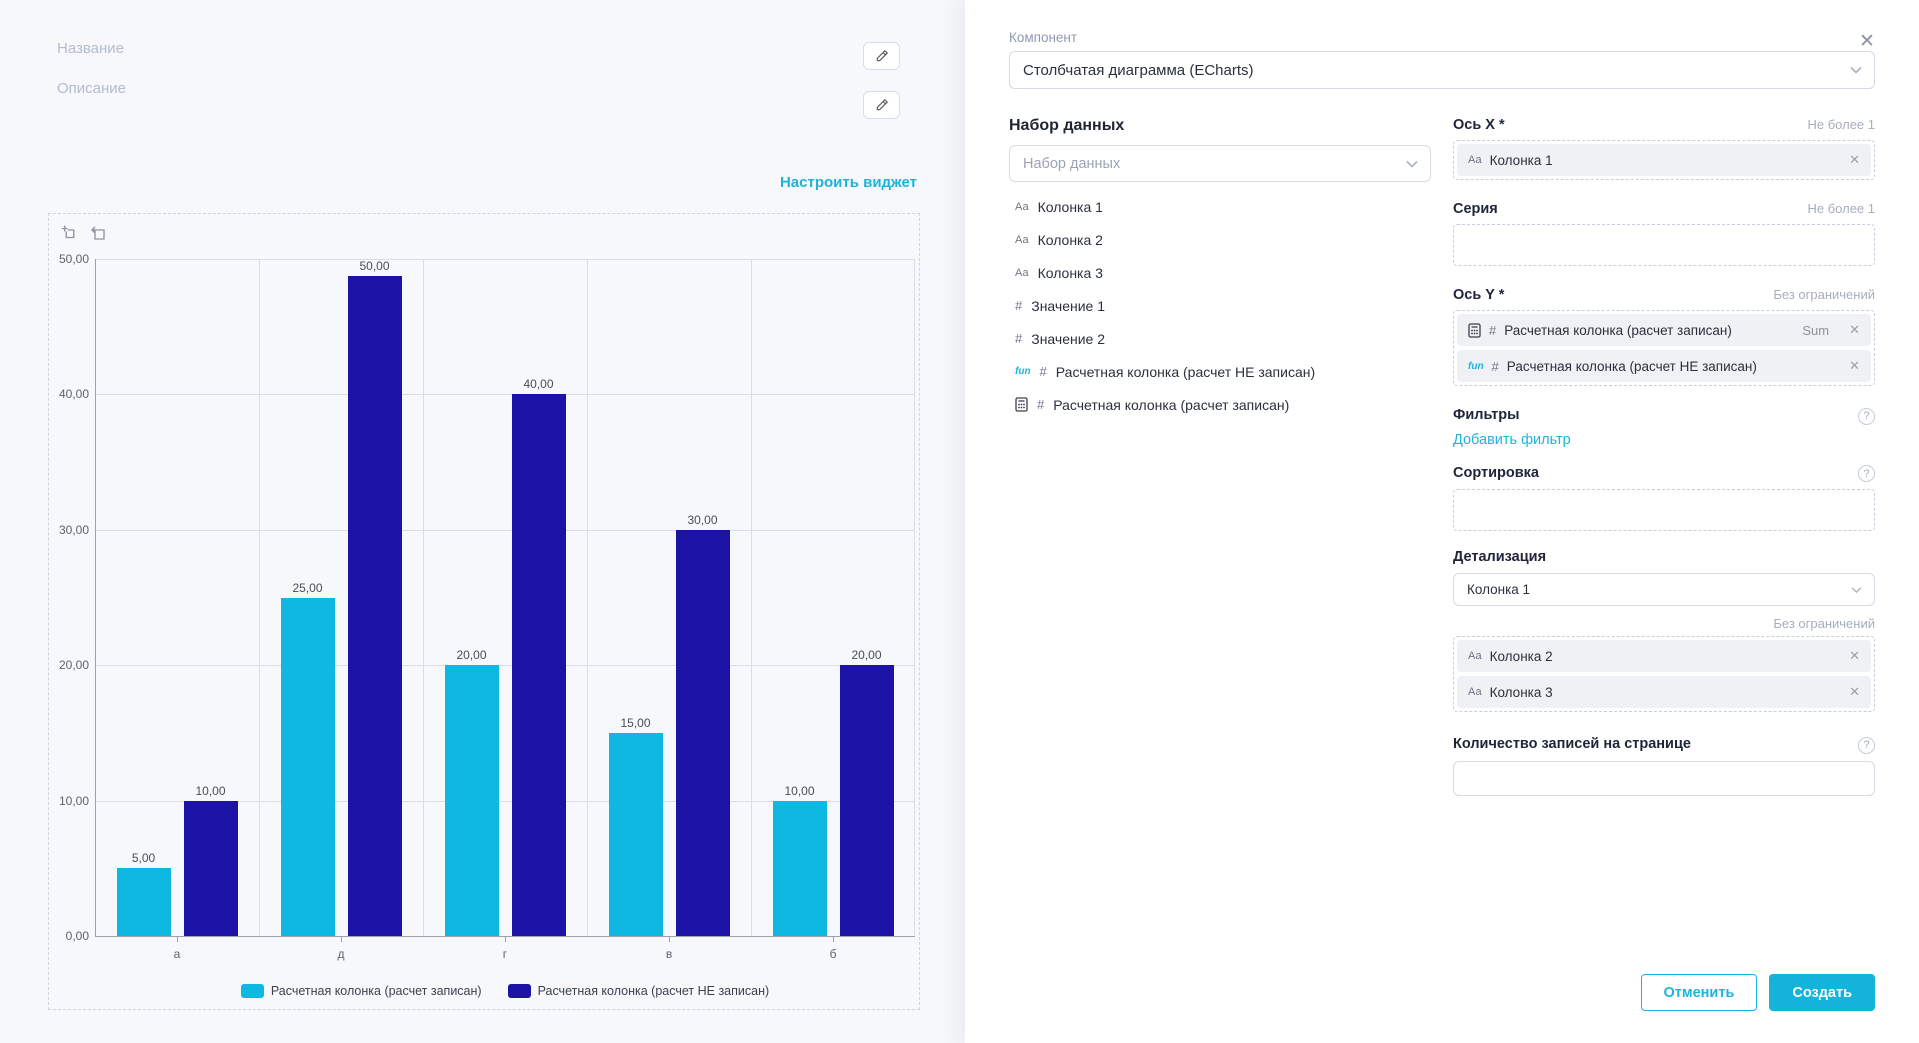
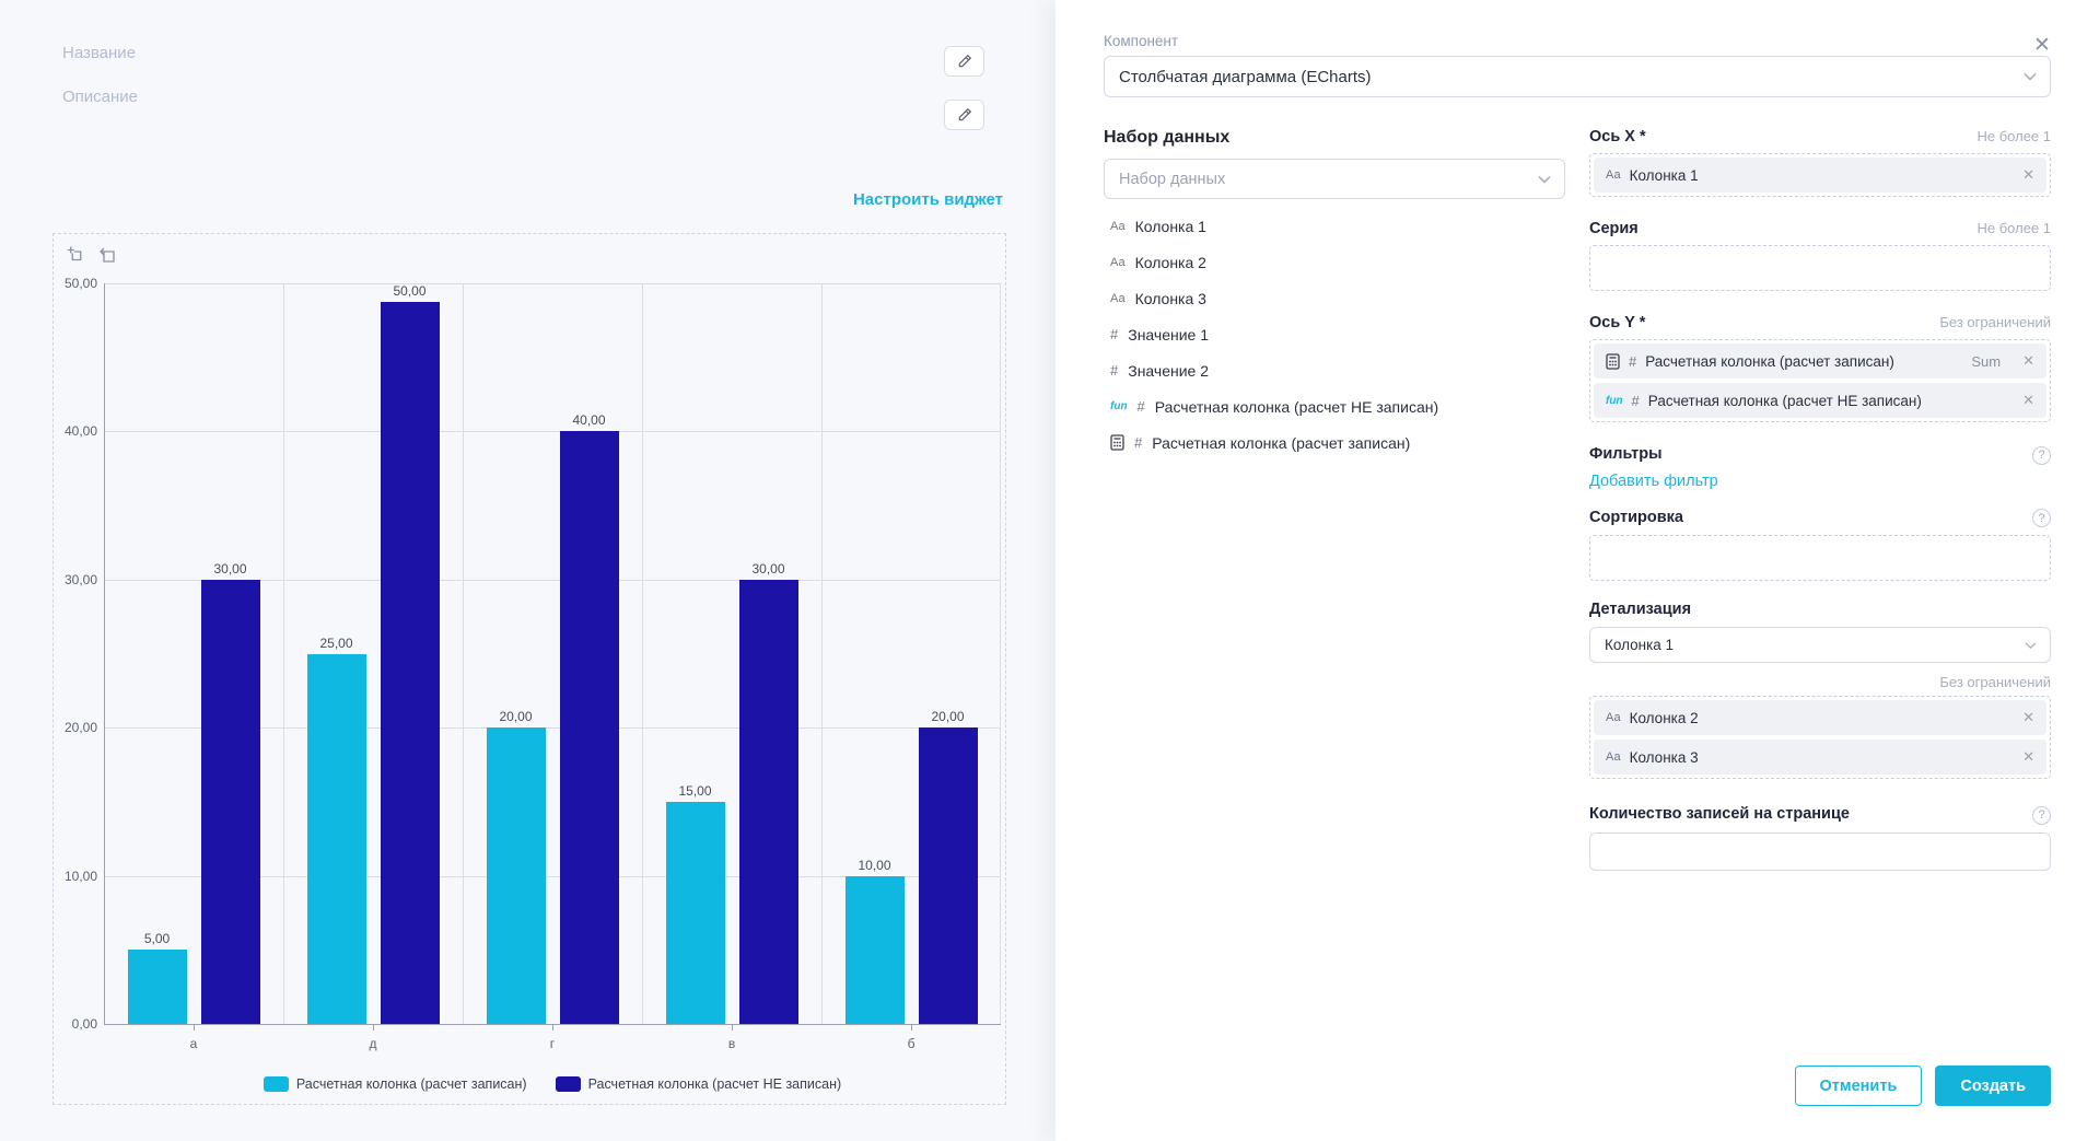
Расчетная колонка (расчет НЕ записан)/а: 10,00 -> 30,00
